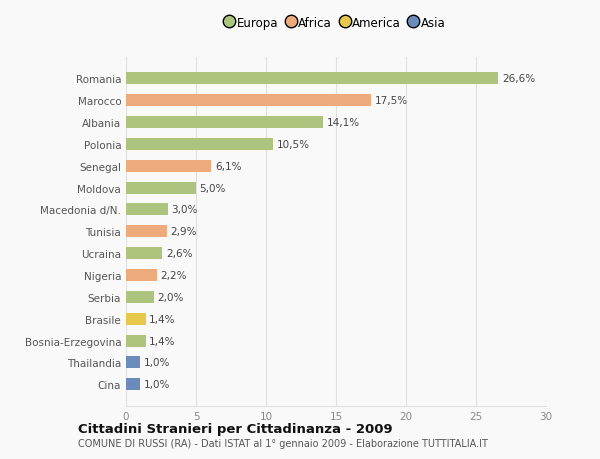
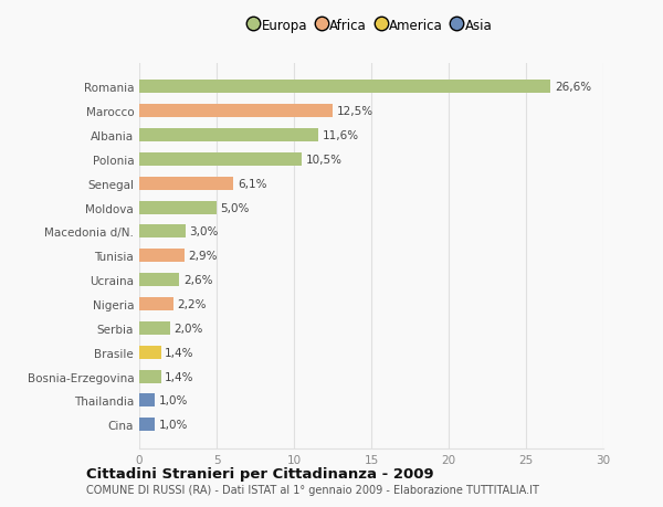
Marocco: 17,5% -> 12,5%
Albania: 14,1% -> 11,6%
